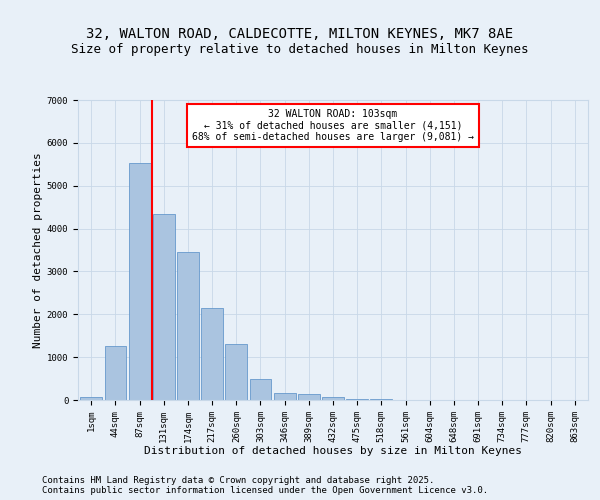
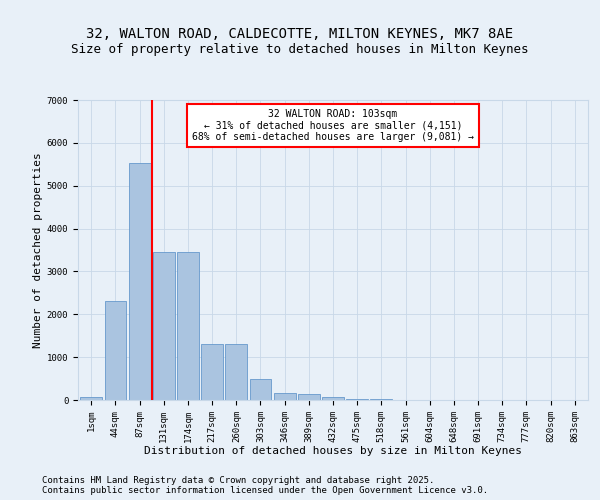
44sqm: 1250 -> 2300
131sqm: 4350 -> 3460
217sqm: 2150 -> 1310
